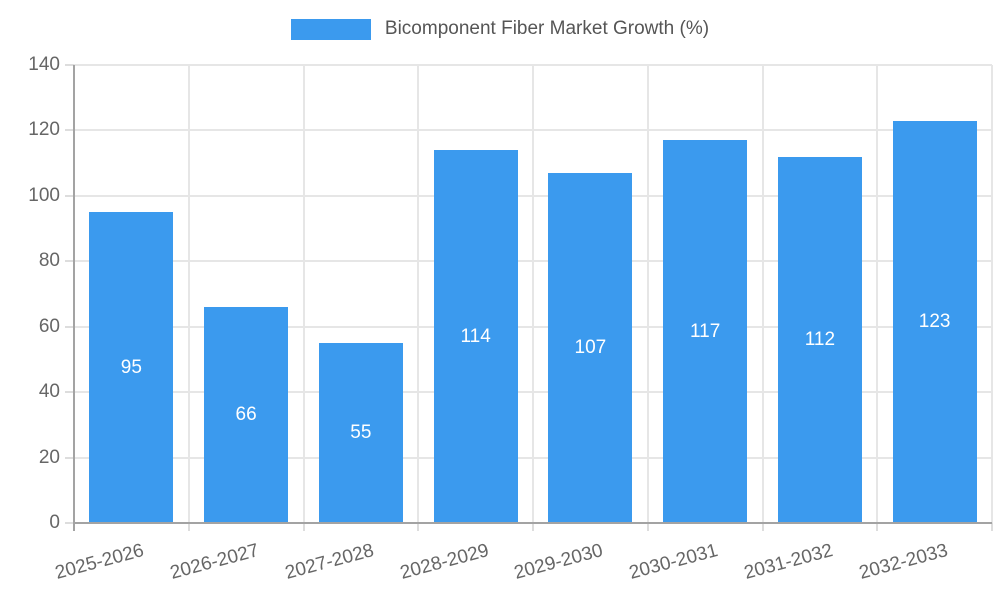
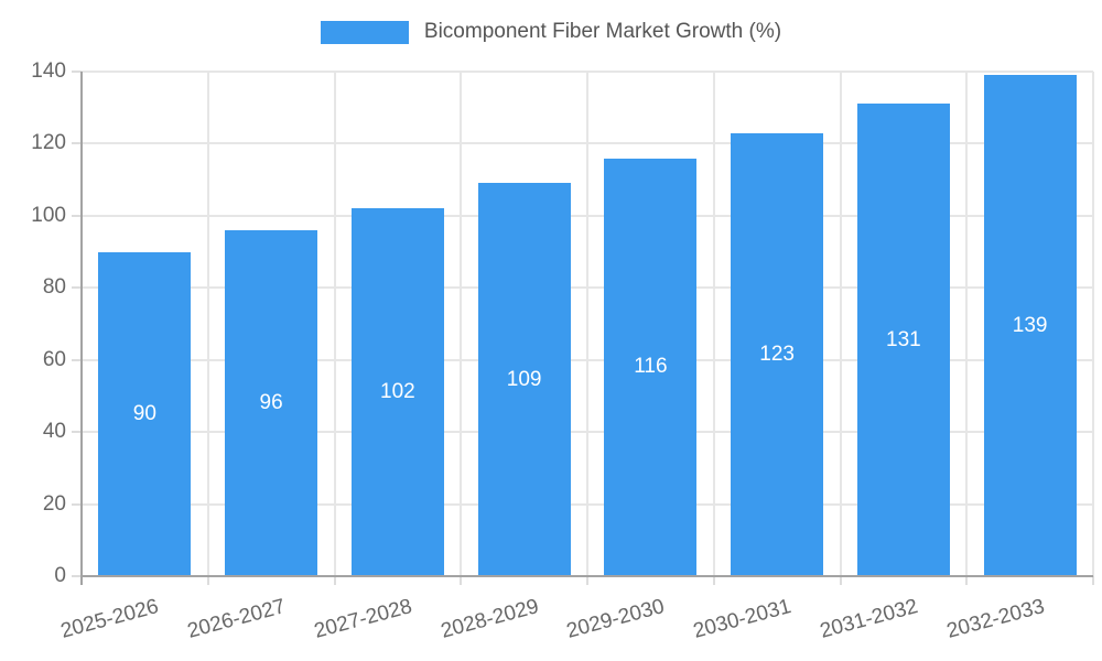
2025-2026: 95 -> 90
2026-2027: 66 -> 96
2027-2028: 55 -> 102
2028-2029: 114 -> 109
2029-2030: 107 -> 116
2030-2031: 117 -> 123
2031-2032: 112 -> 131
2032-2033: 123 -> 139
